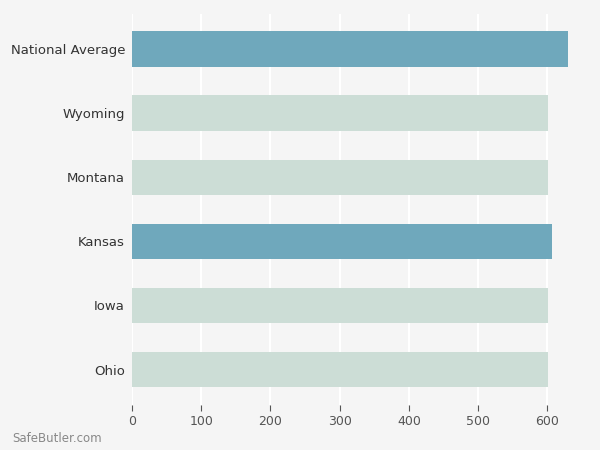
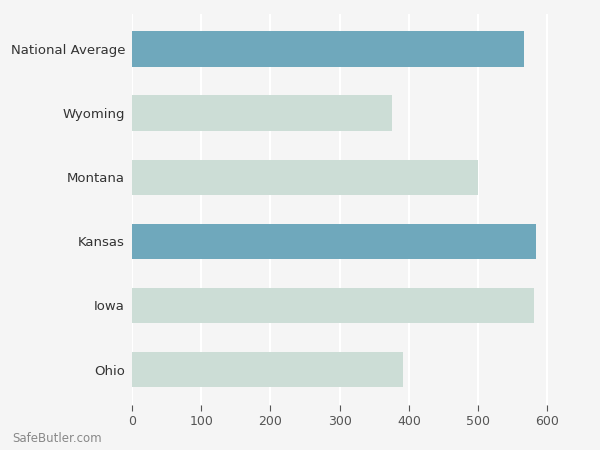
National Average: 630 -> 566
Wyoming: 601 -> 376
Montana: 601 -> 500
Kansas: 607 -> 584
Iowa: 601 -> 580
Ohio: 601 -> 392
